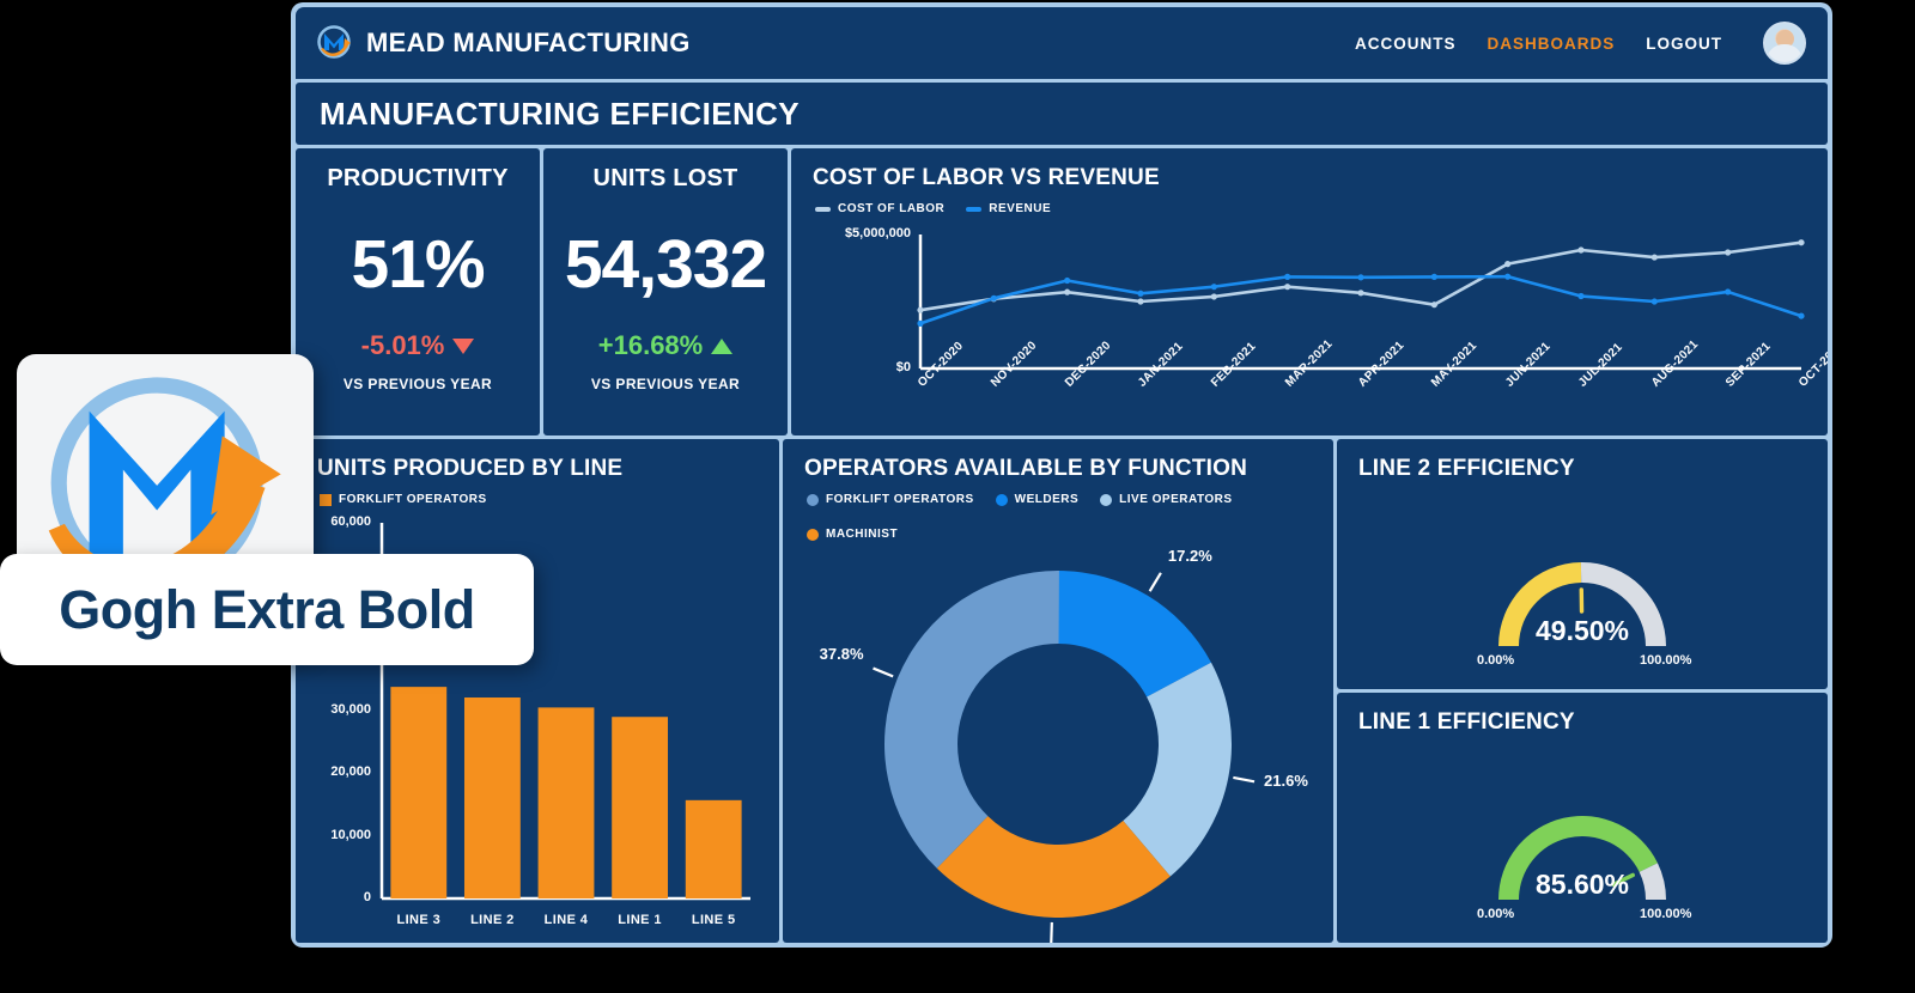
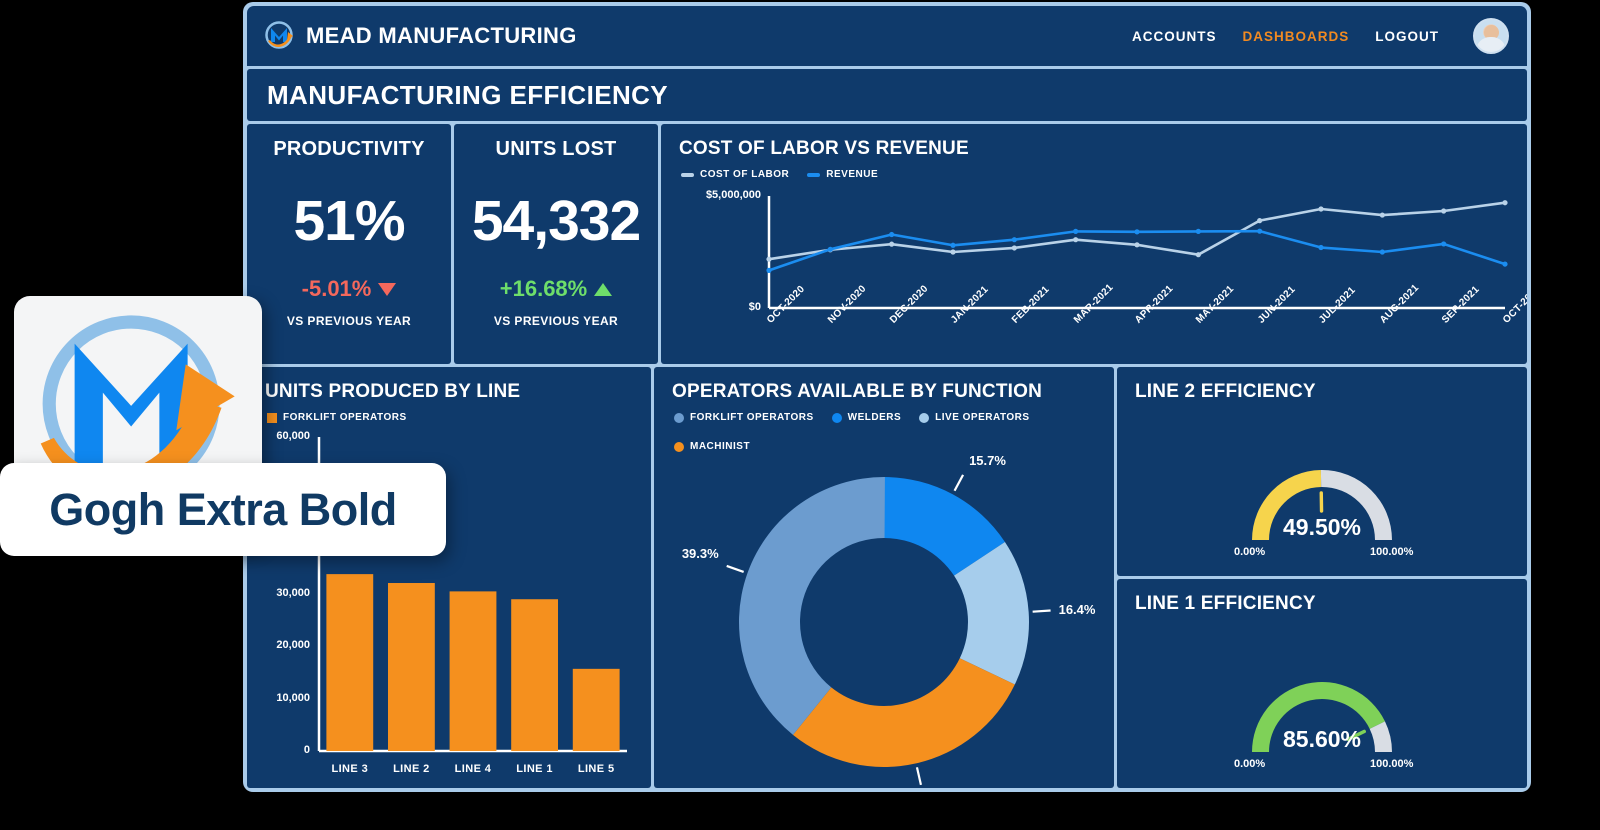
OPERATORS AVAILABLE BY FUNCTION/FORKLIFT OPERATORS: 37.8% -> 39.3%
OPERATORS AVAILABLE BY FUNCTION/WELDERS: 17.2% -> 15.7%
OPERATORS AVAILABLE BY FUNCTION/LIVE OPERATORS: 21.6% -> 16.4%
OPERATORS AVAILABLE BY FUNCTION/MACHINIST: 23.5% -> 28.7%
